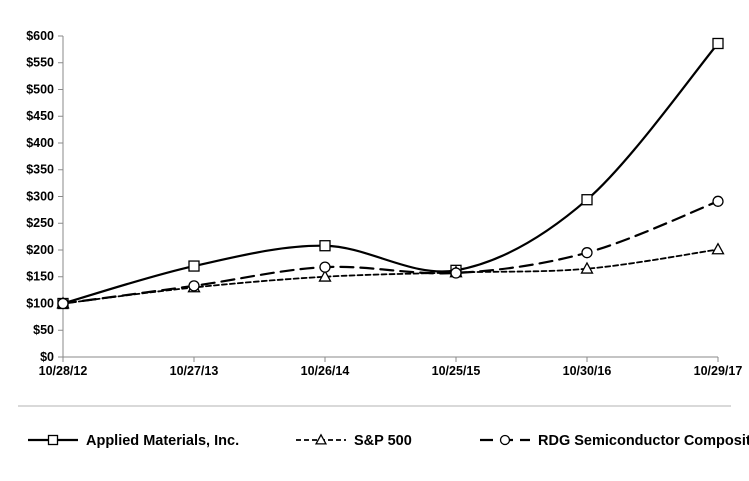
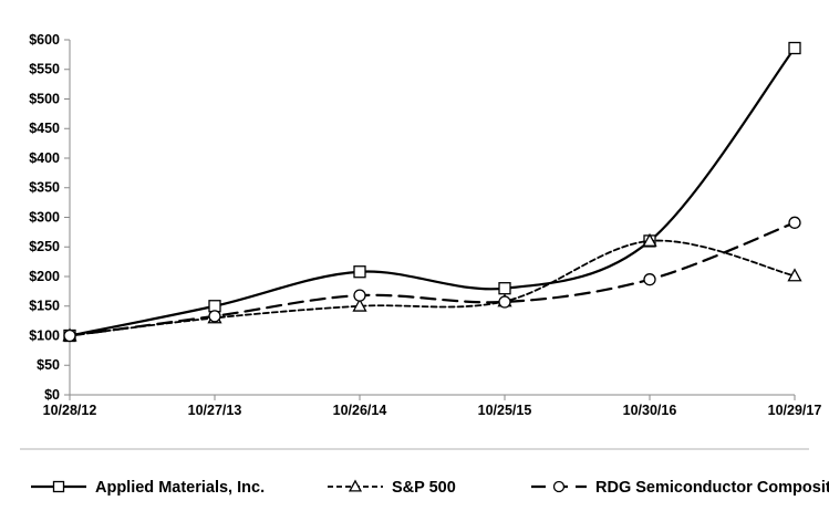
Applied Materials, Inc./10/27/13: $170 -> $150
Applied Materials, Inc./10/25/15: $160 -> $180
Applied Materials, Inc./10/30/16: $290 -> $260
S&P 500/10/30/16: $160 -> $260
